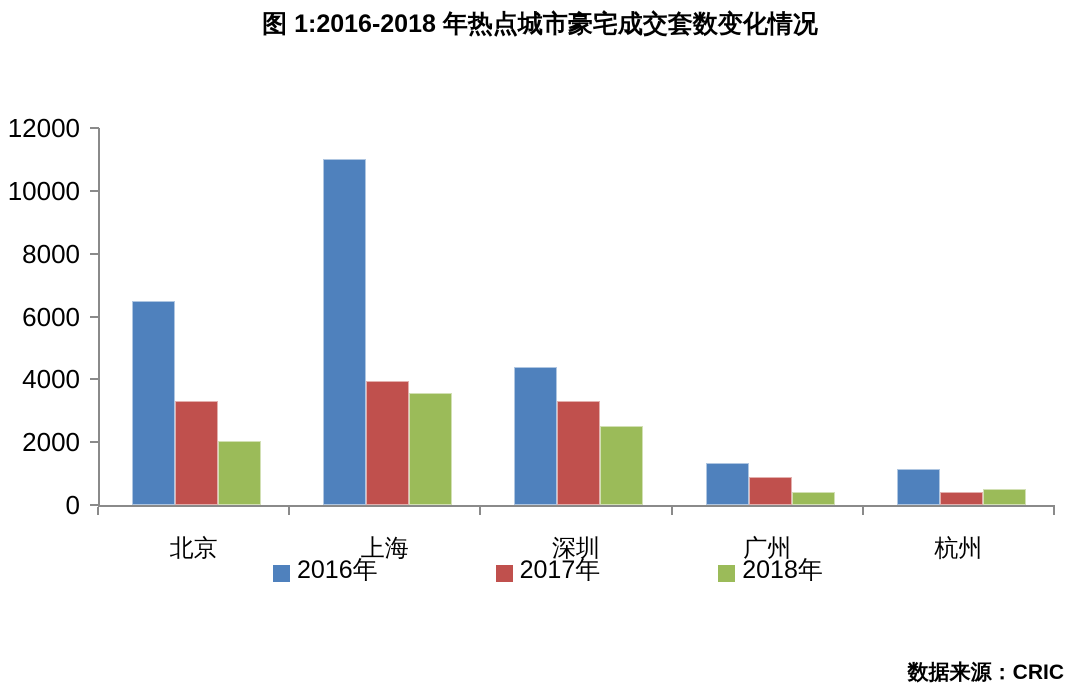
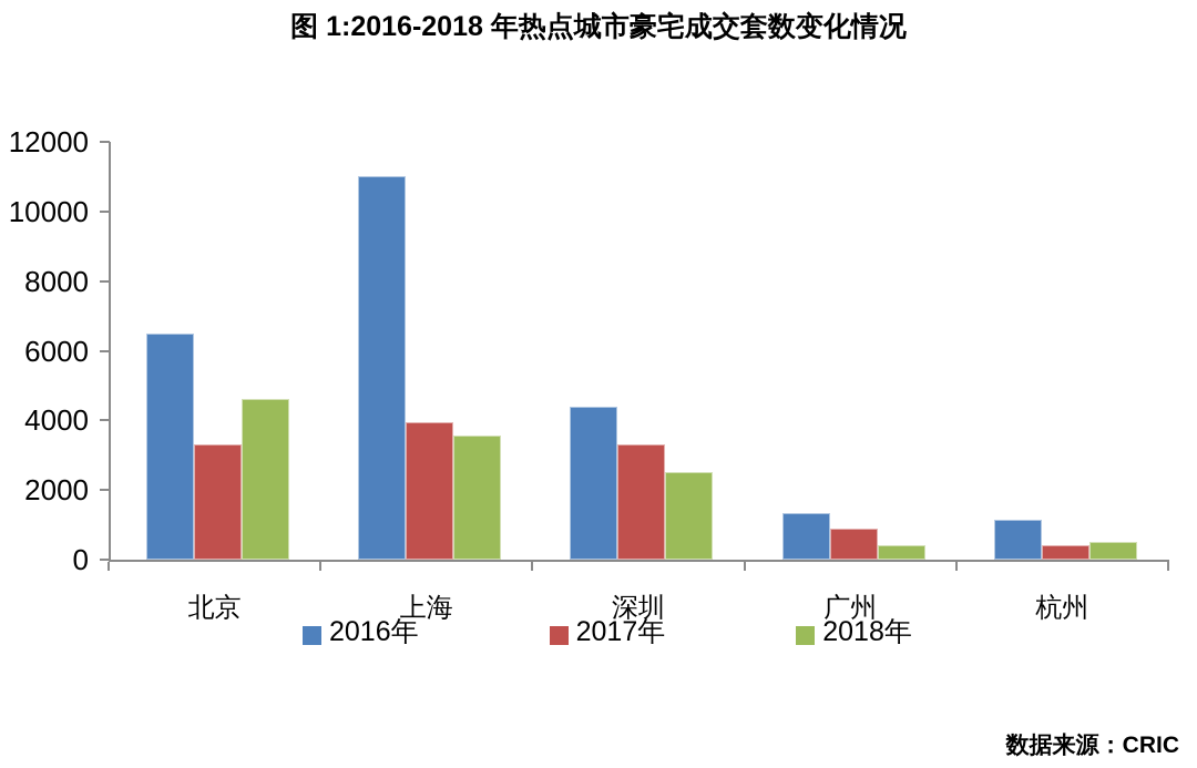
2018年/北京: 2000 -> 4600
